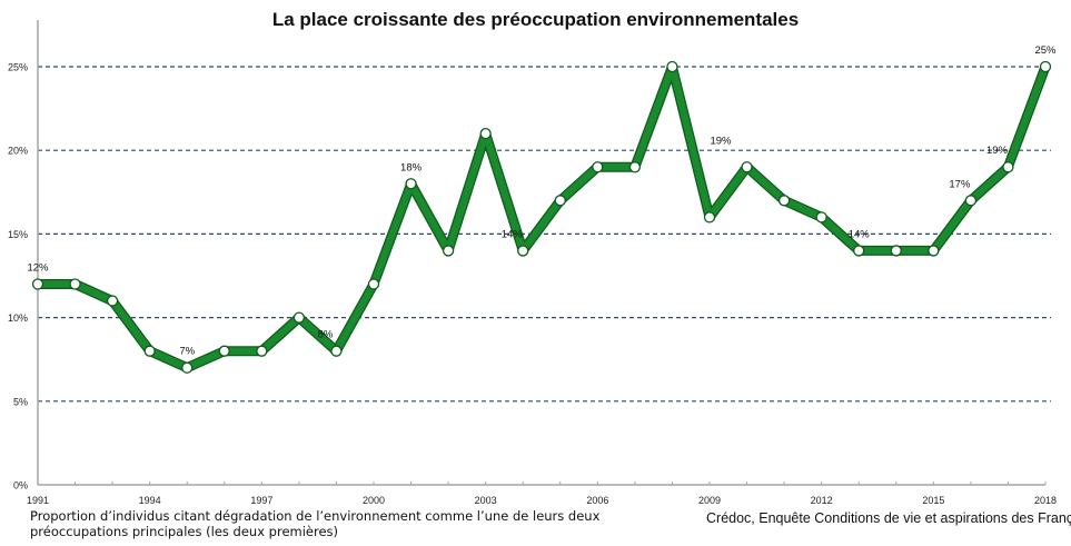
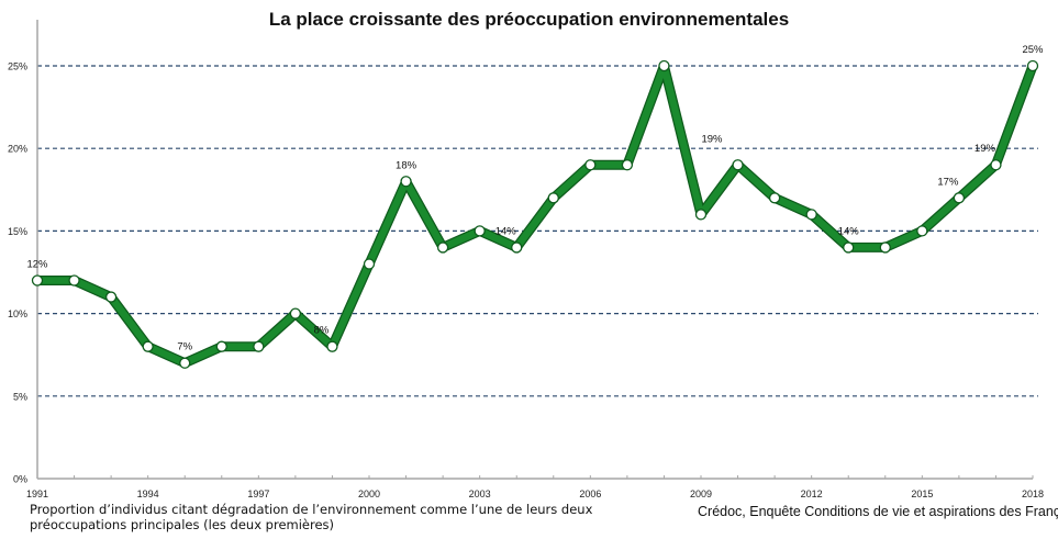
2000: 12% -> 13%
2003: 21% -> 15%
2015: 14% -> 15%
